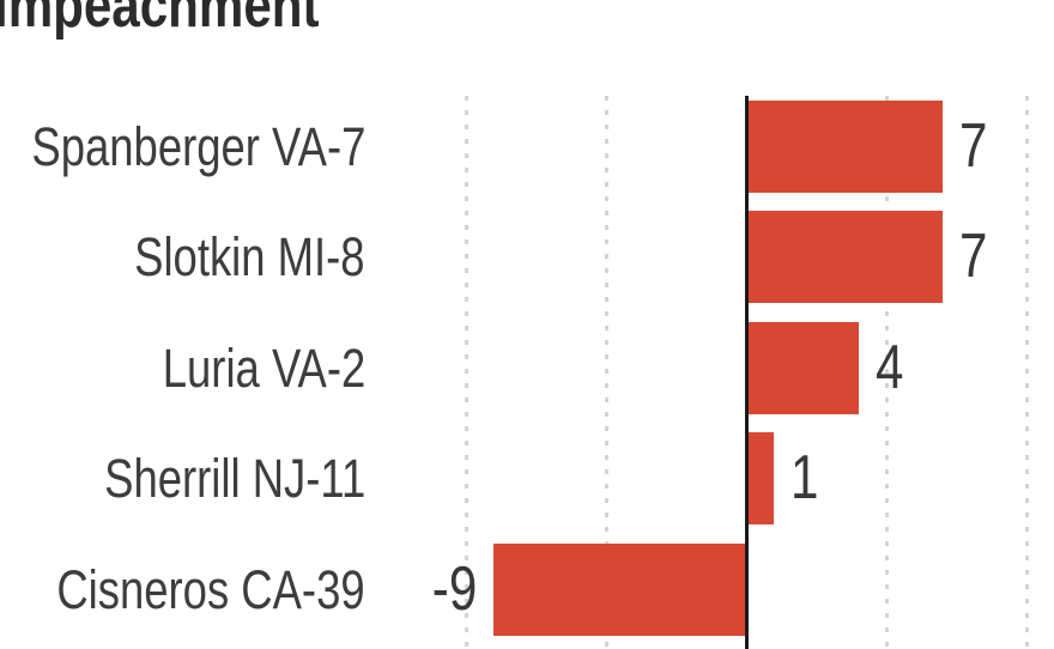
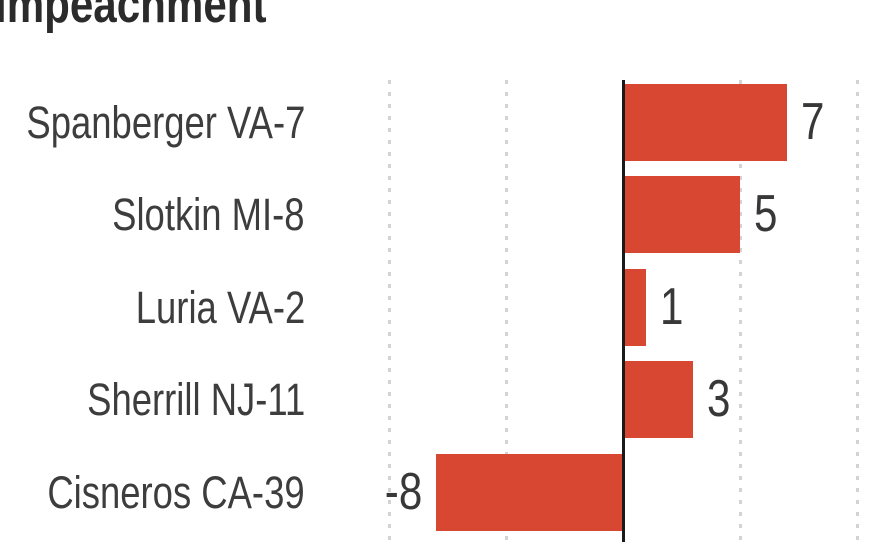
Slotkin MI-8: 7 -> 5
Luria VA-2: 4 -> 1
Sherrill NJ-11: 1 -> 3
Cisneros CA-39: -9 -> -8
